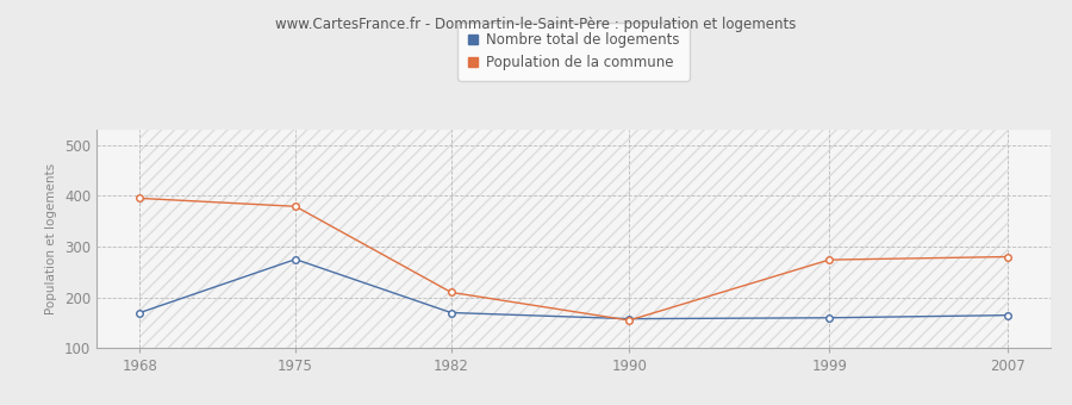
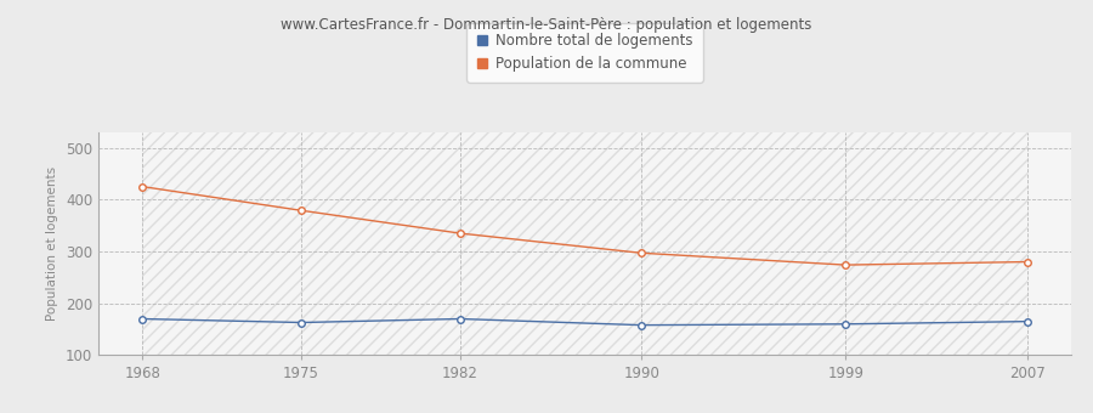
Population de la commune/1968: 395 -> 425
Nombre total de logements/1975: 275 -> 163
Population de la commune/1982: 210 -> 335
Population de la commune/1990: 155 -> 297
